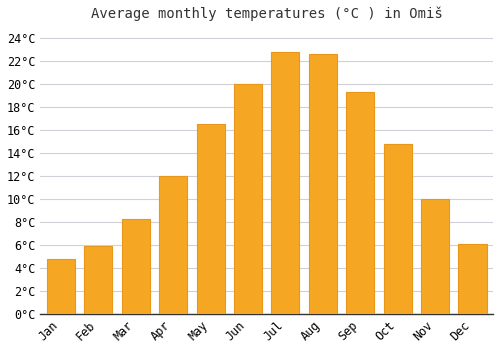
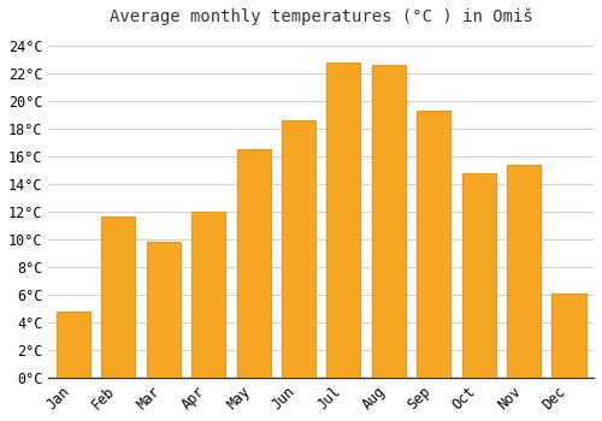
Feb: 5.9°C -> 11.7°C
Mar: 8.3°C -> 9.8°C
Jun: 20.0°C -> 18.6°C
Nov: 10.0°C -> 15.4°C
